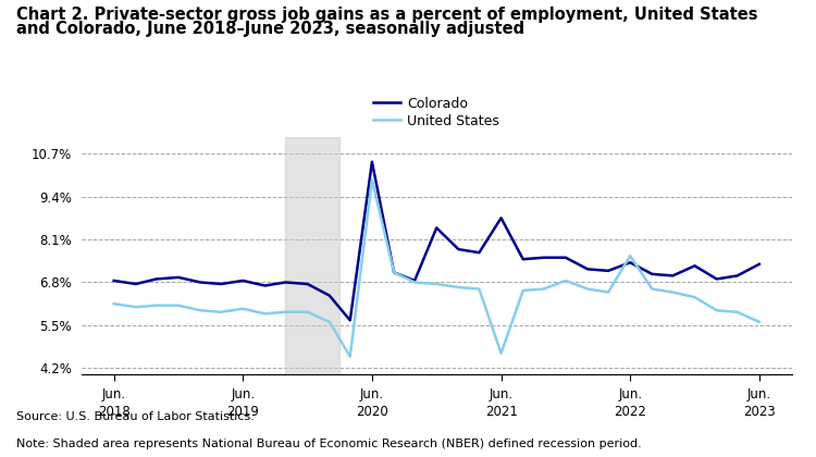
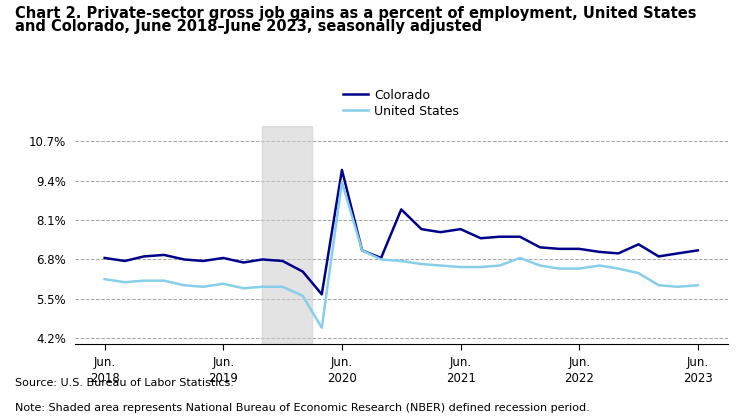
Colorado/Jun. 2020: 10.45% -> 9.75%
United States/Jun. 2020: 9.90% -> 9.35%
Colorado/Jun. 2021: 8.75% -> 7.80%
United States/Jun. 2021: 4.65% -> 6.55%
Colorado/Jun. 2022: 7.40% -> 7.15%
United States/Jun. 2022: 7.60% -> 6.50%
Colorado/Jun. 2023: 7.35% -> 7.10%
United States/Jun. 2023: 5.60% -> 5.95%
